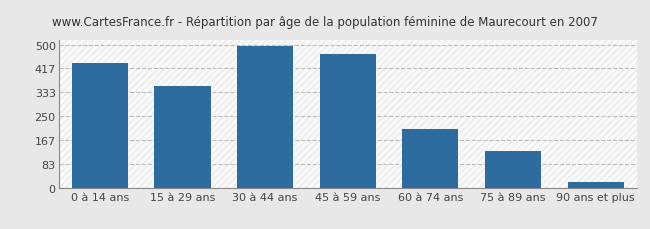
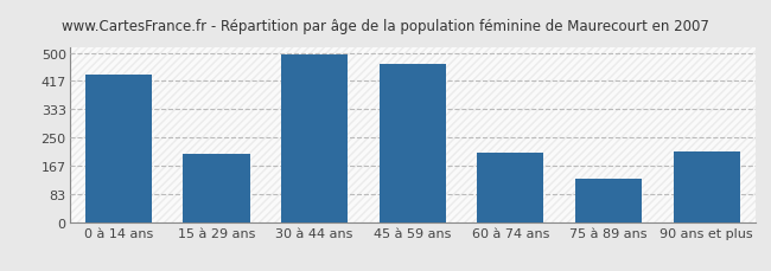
15 à 29 ans: 355 -> 200
90 ans et plus: 18 -> 210
